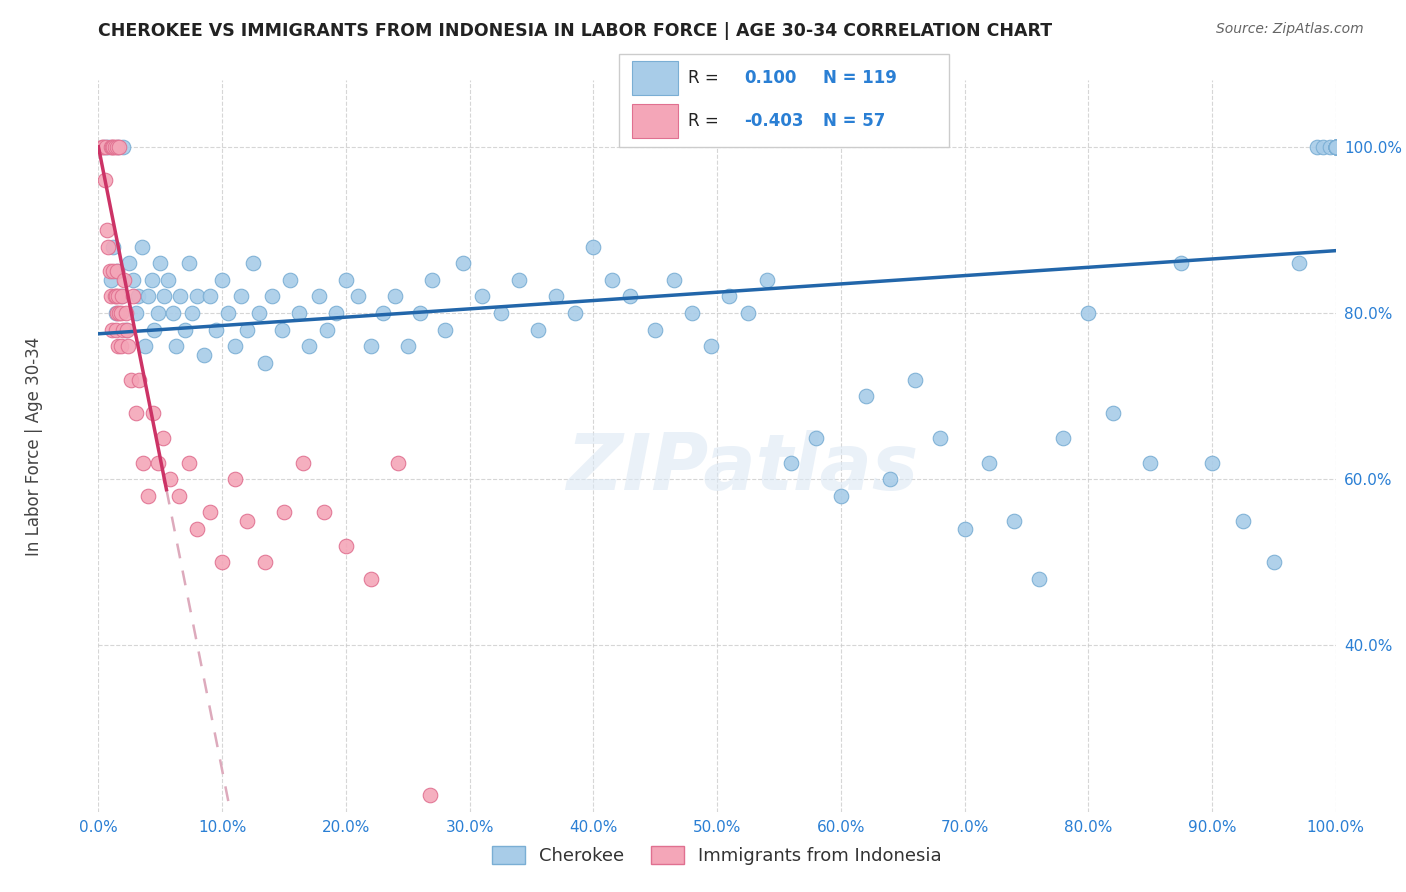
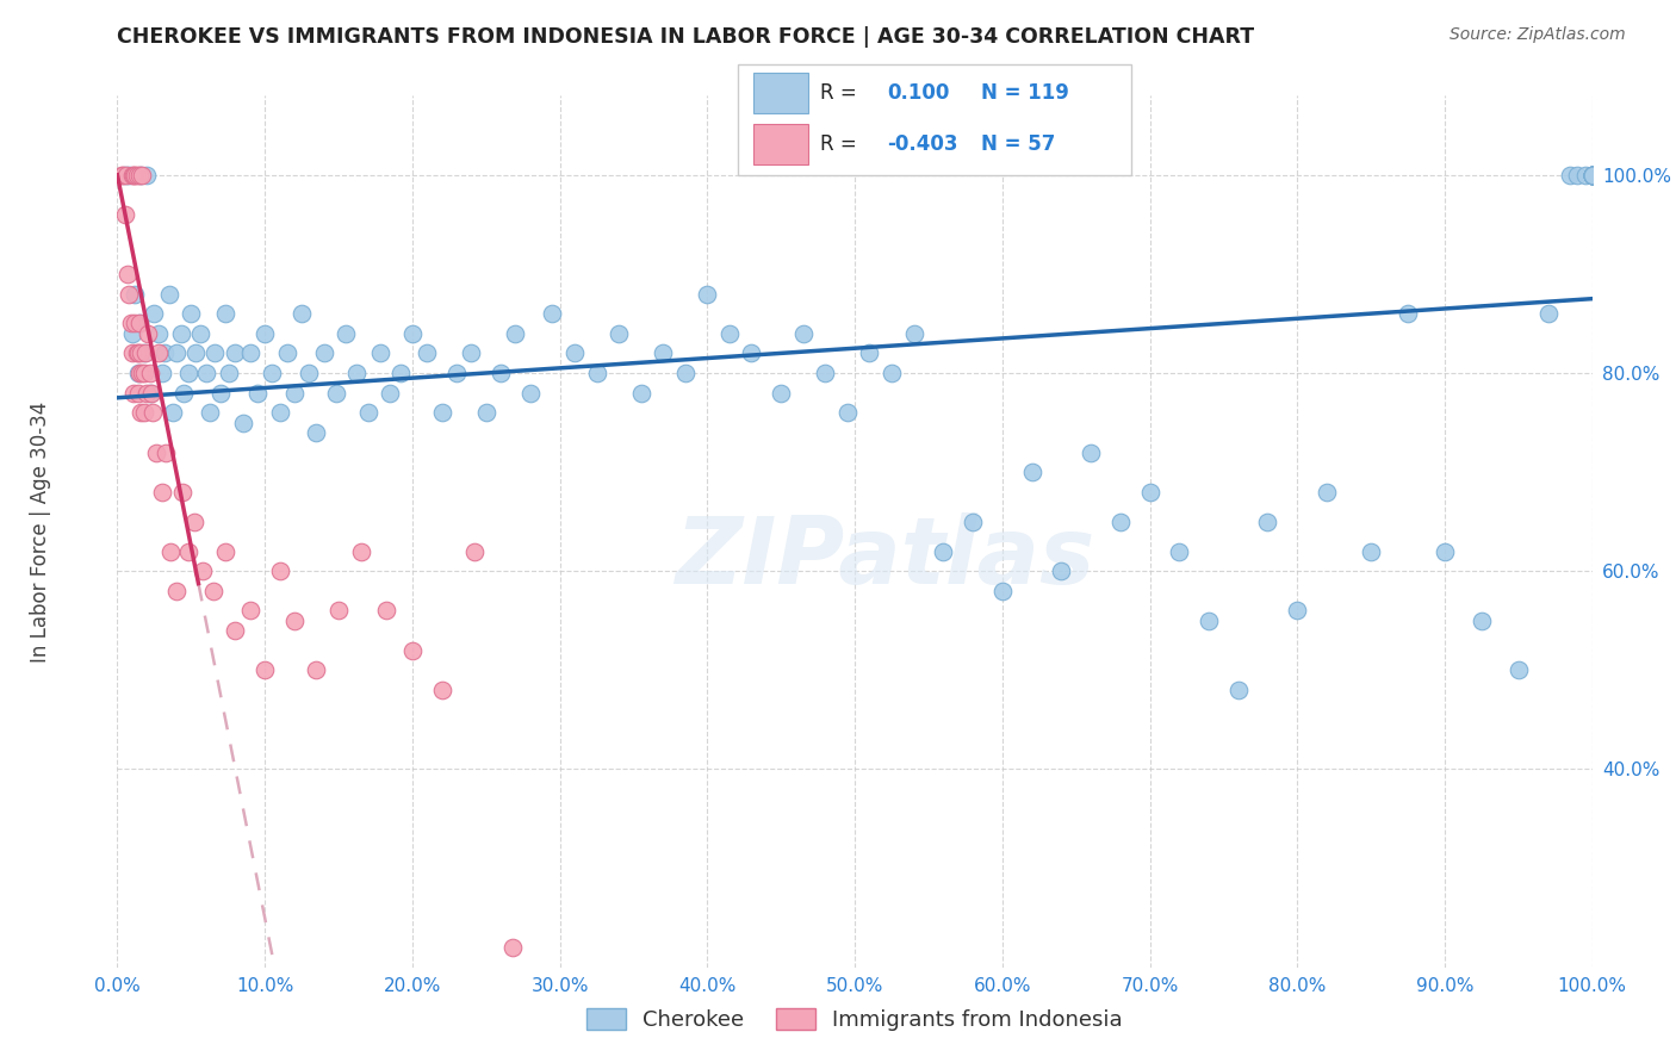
Cherokee/70.0%: 54% -> 68%
Cherokee/80.0%: 80% -> 56%
